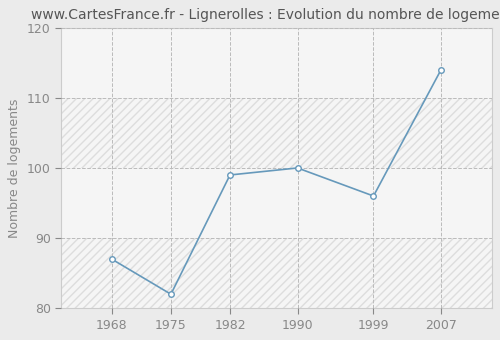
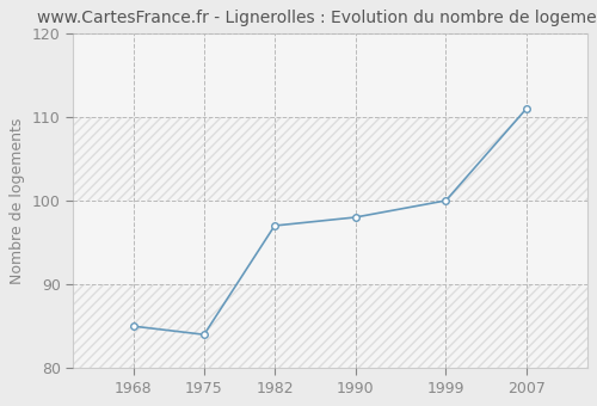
1968: 87 -> 85
1975: 82 -> 84
1982: 99 -> 97
1990: 100 -> 98
1999: 96 -> 100
2007: 114 -> 111
